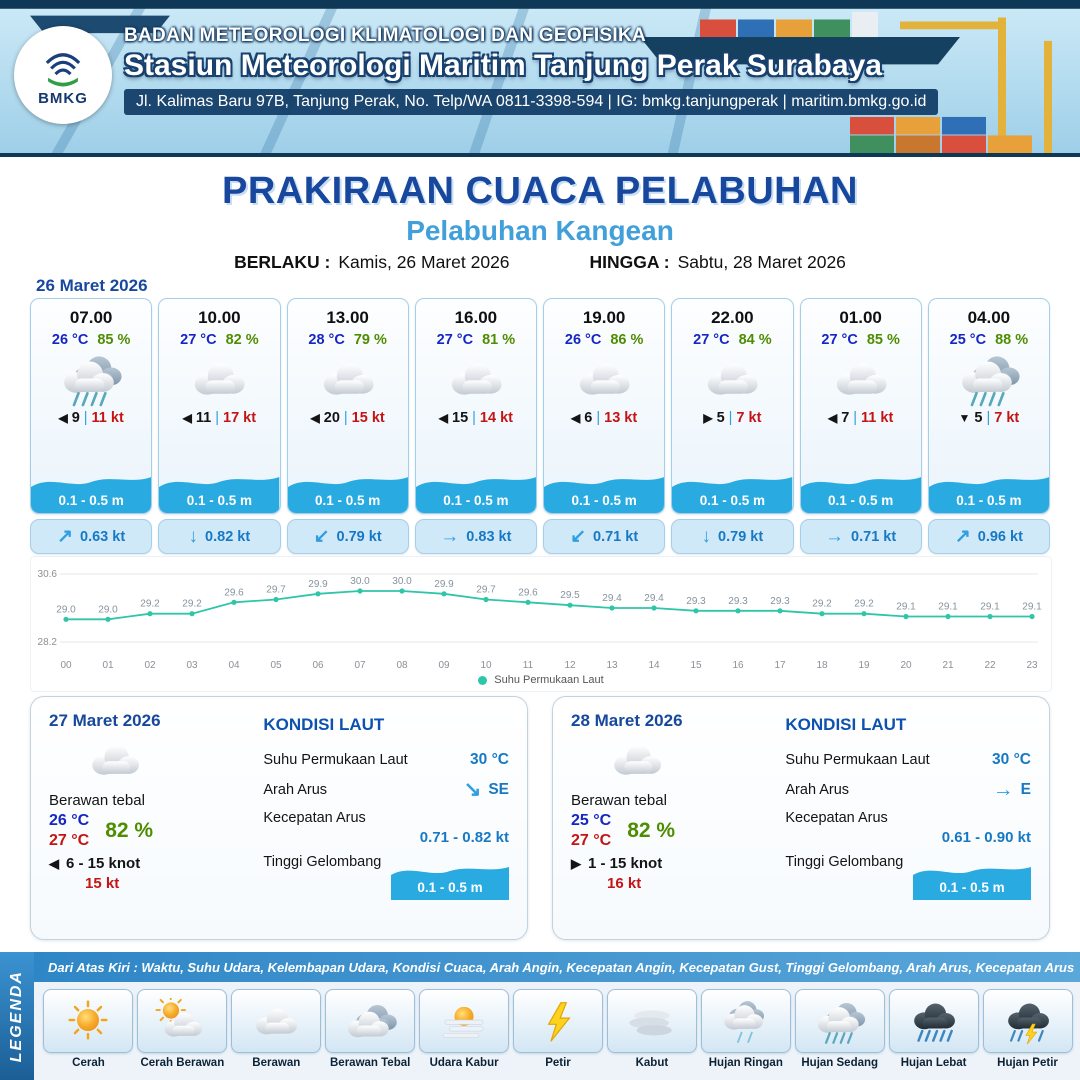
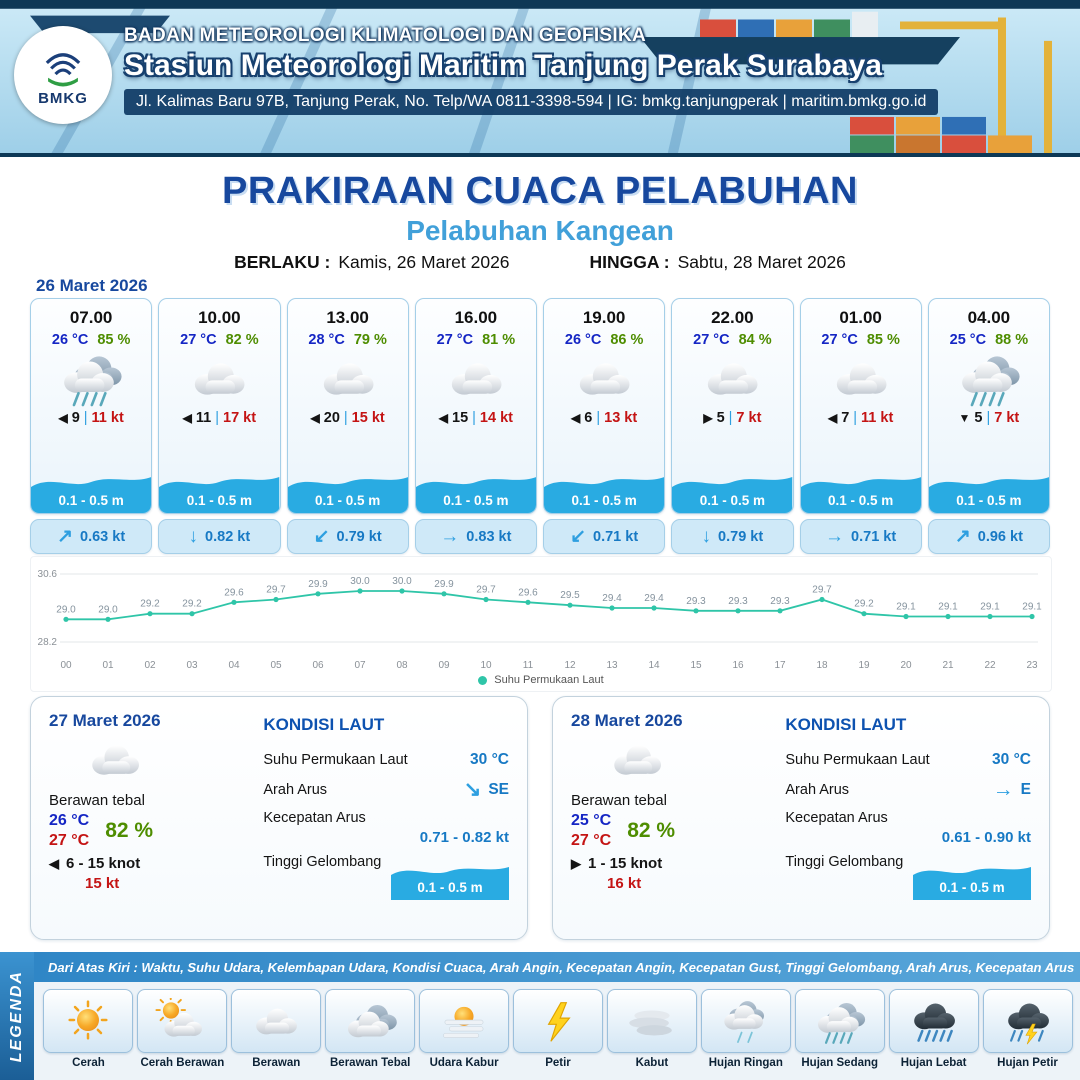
18: 29.2 -> 29.7
